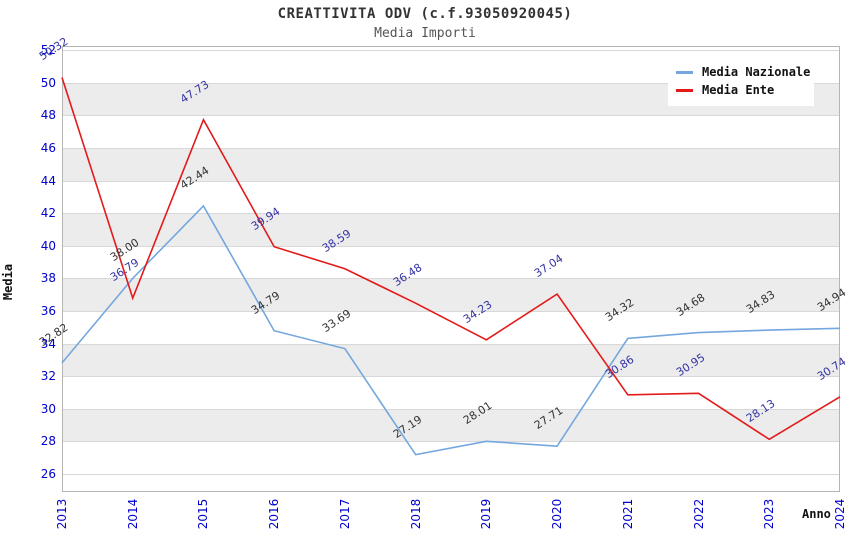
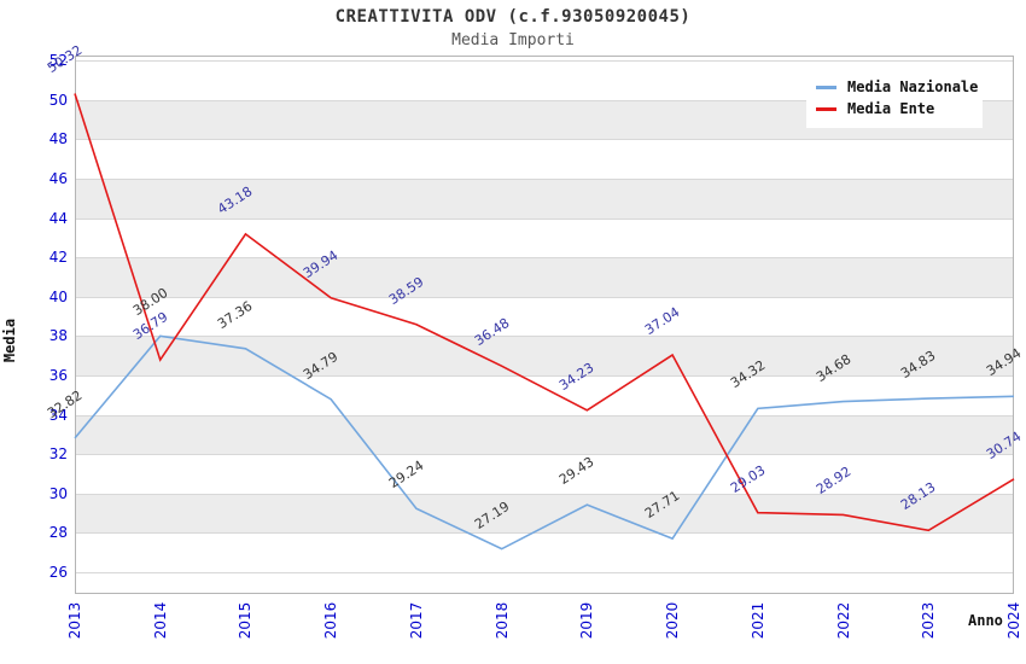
Media Nazionale/2015: 42.44 -> 37.36
Media Ente/2015: 47.73 -> 43.18
Media Nazionale/2017: 33.69 -> 29.24
Media Nazionale/2019: 28.01 -> 29.43
Media Ente/2021: 30.86 -> 29.03
Media Ente/2022: 30.95 -> 28.92
